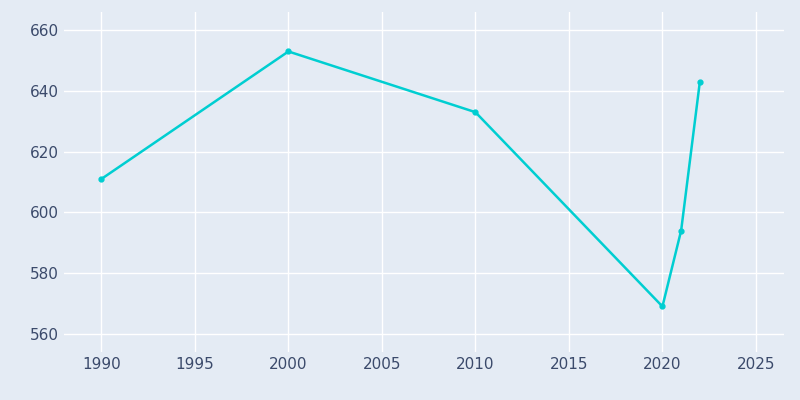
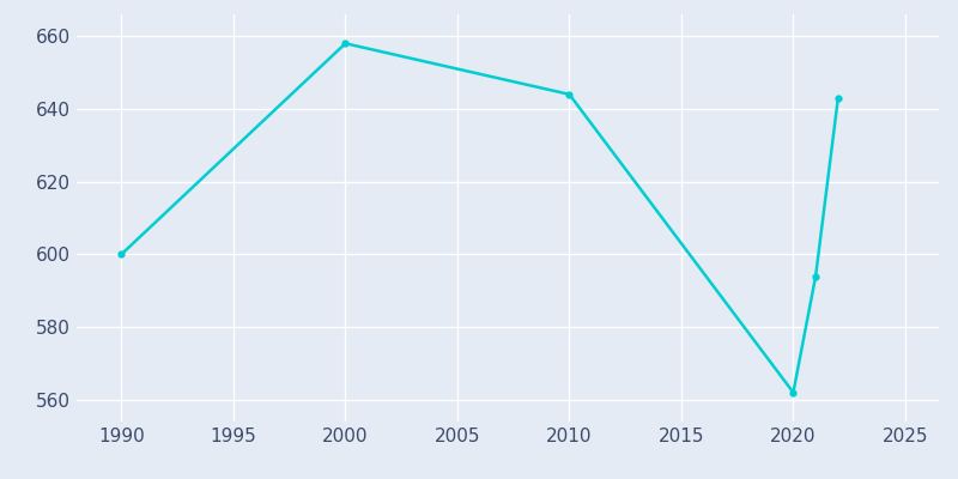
1990: 611 -> 600
2000: 653 -> 658
2010: 633 -> 644
2020: 569 -> 562
